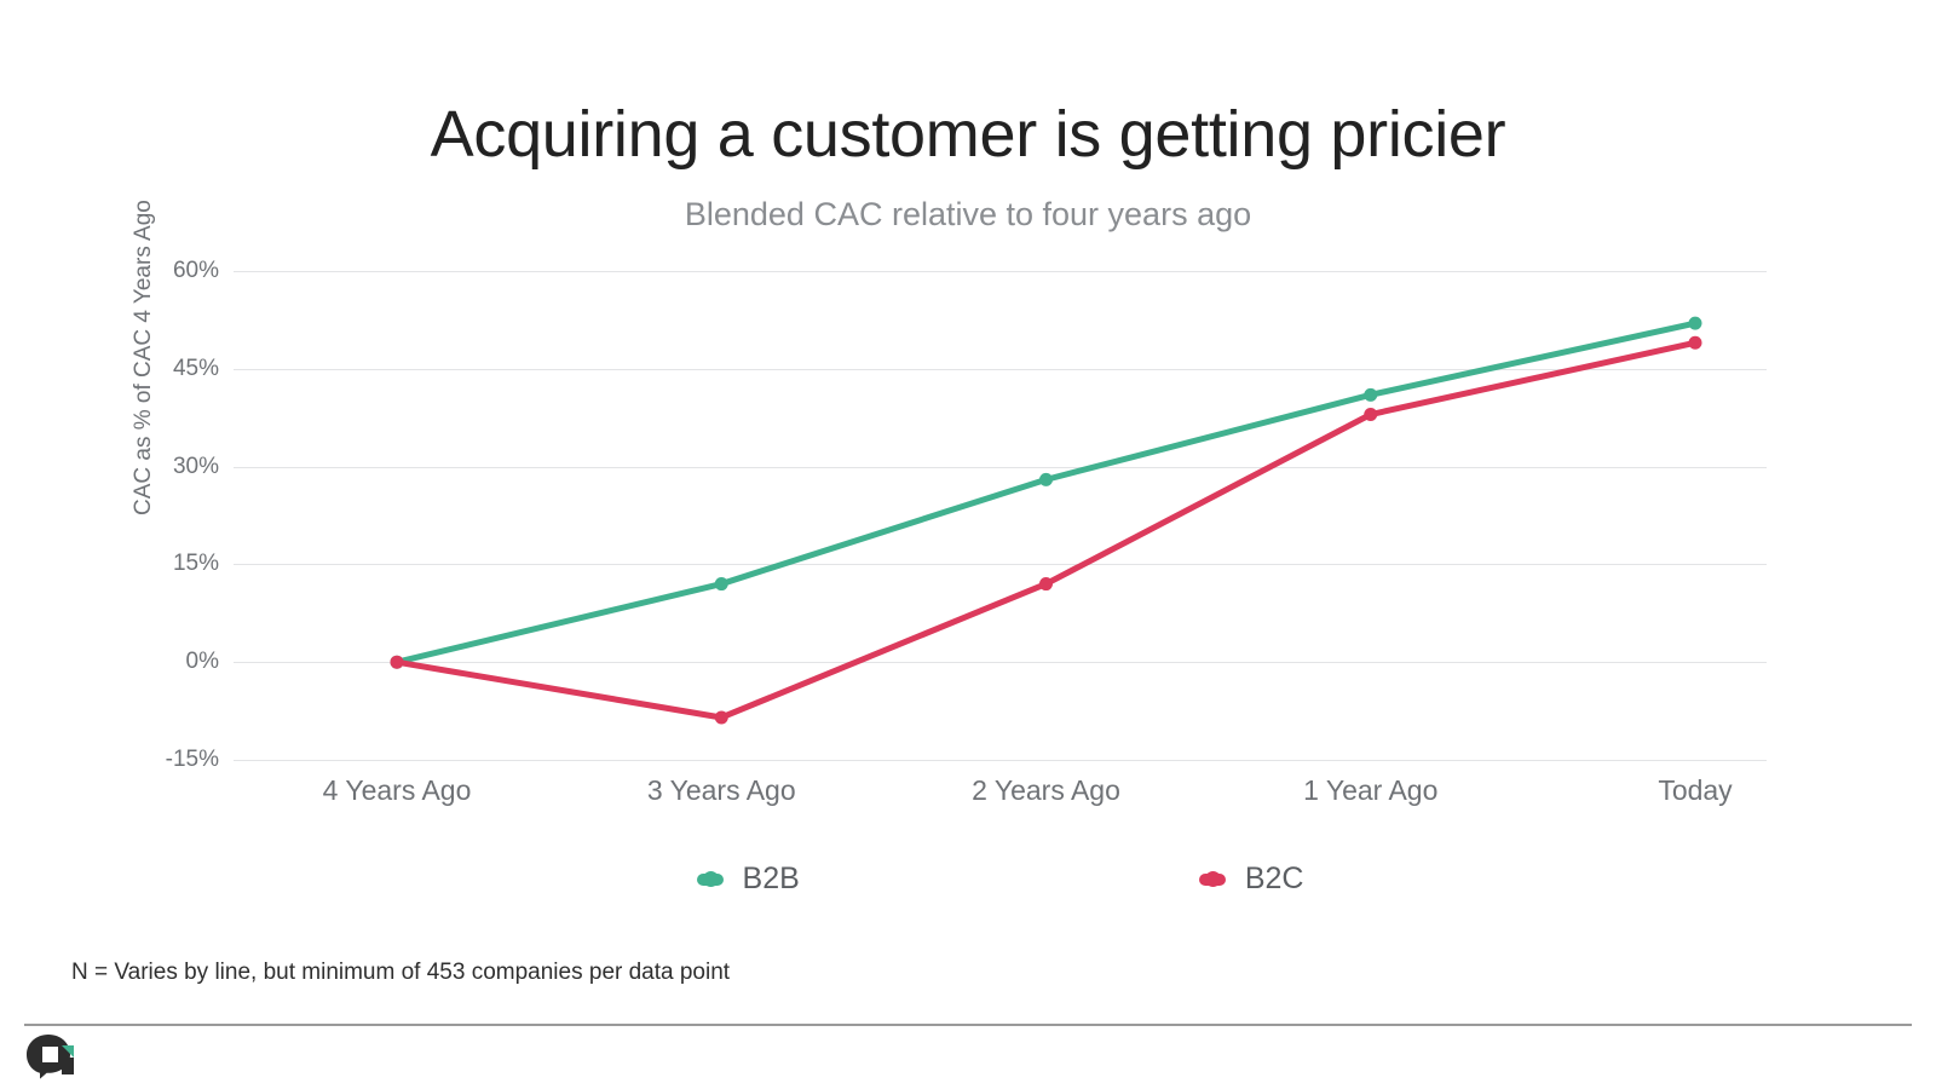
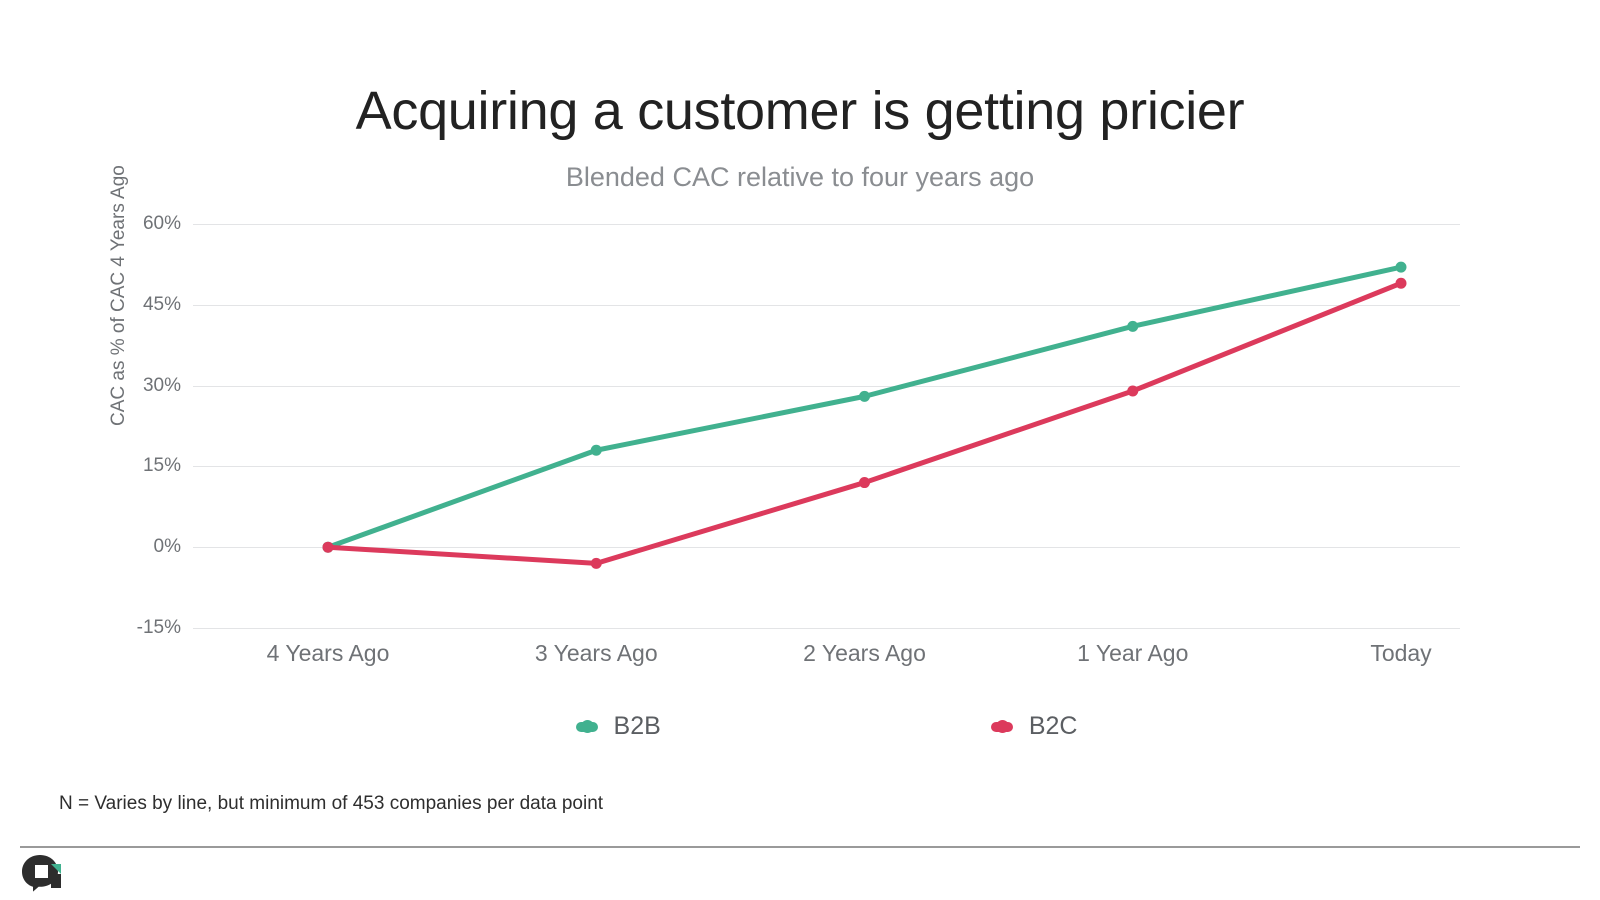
B2B/3 Years Ago: 12% -> 18%
B2C/3 Years Ago: -8% -> -3%
B2C/1 Year Ago: 38% -> 29%
